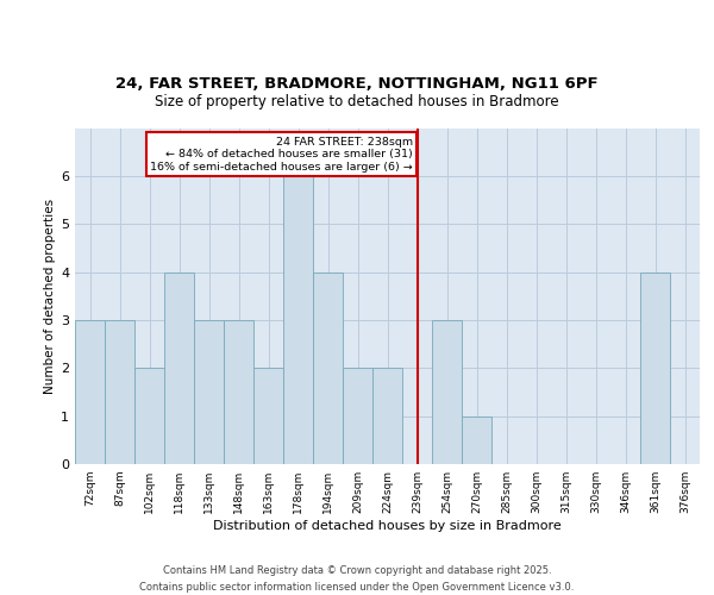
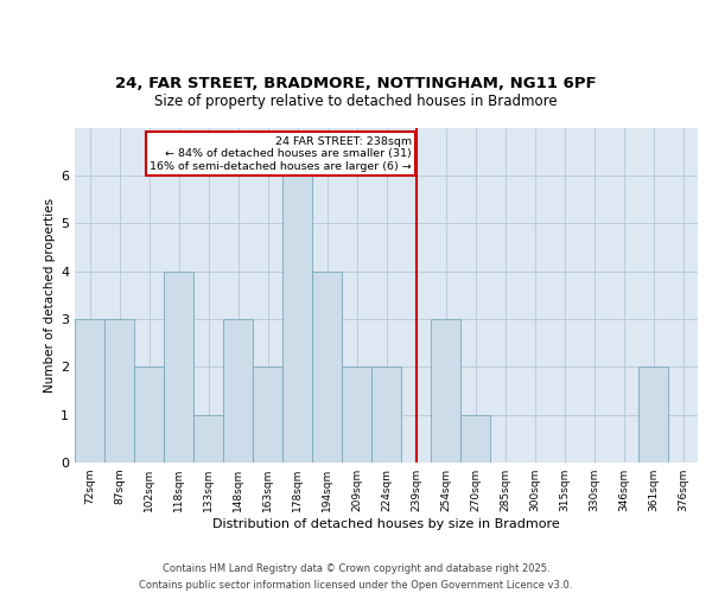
133sqm: 3 -> 1
361sqm: 4 -> 2
